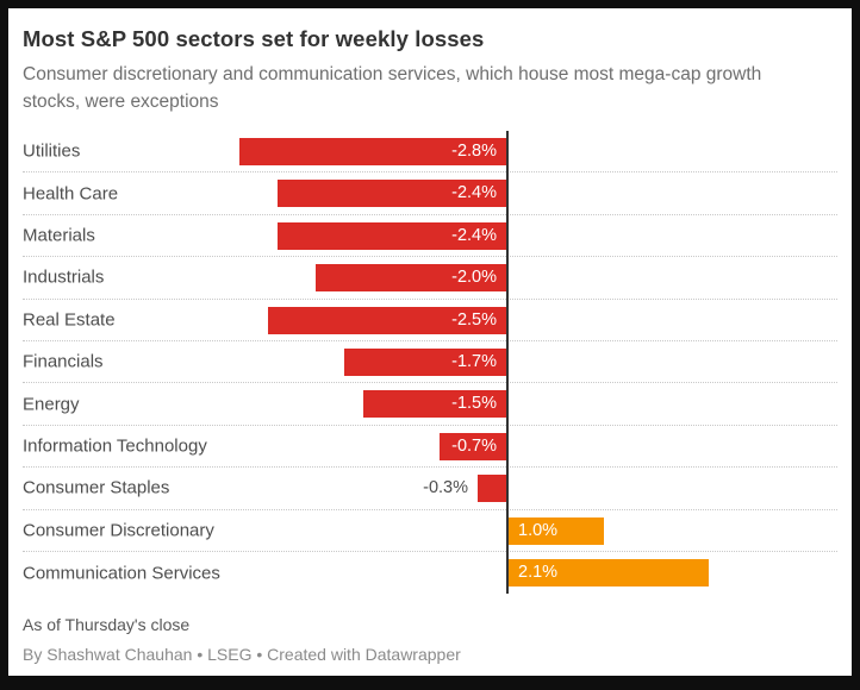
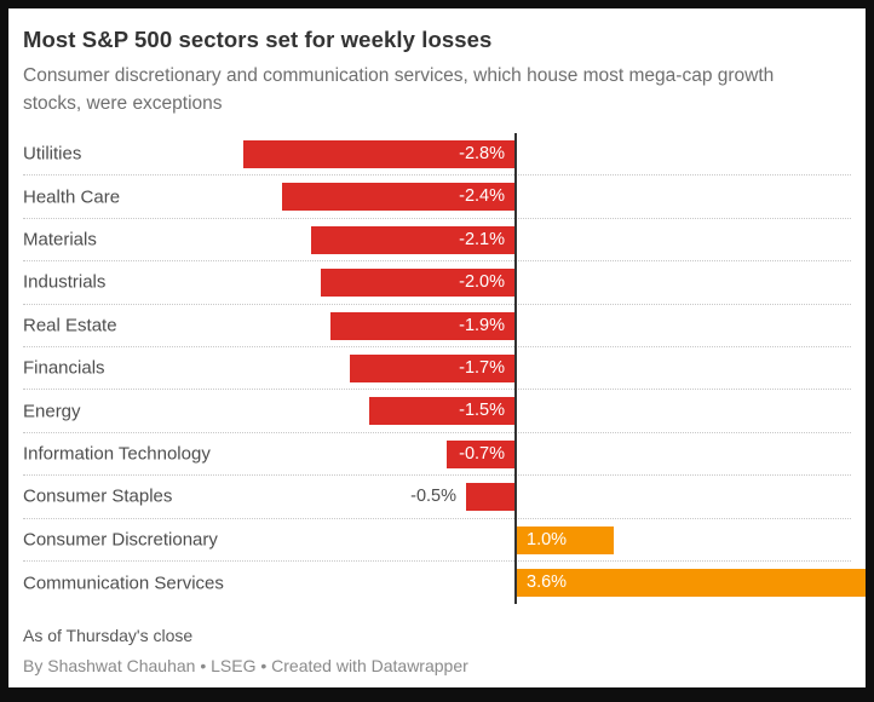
Materials: -2.4% -> -2.1%
Real Estate: -2.5% -> -1.9%
Consumer Staples: -0.3% -> -0.5%
Communication Services: 2.1% -> 3.6%
